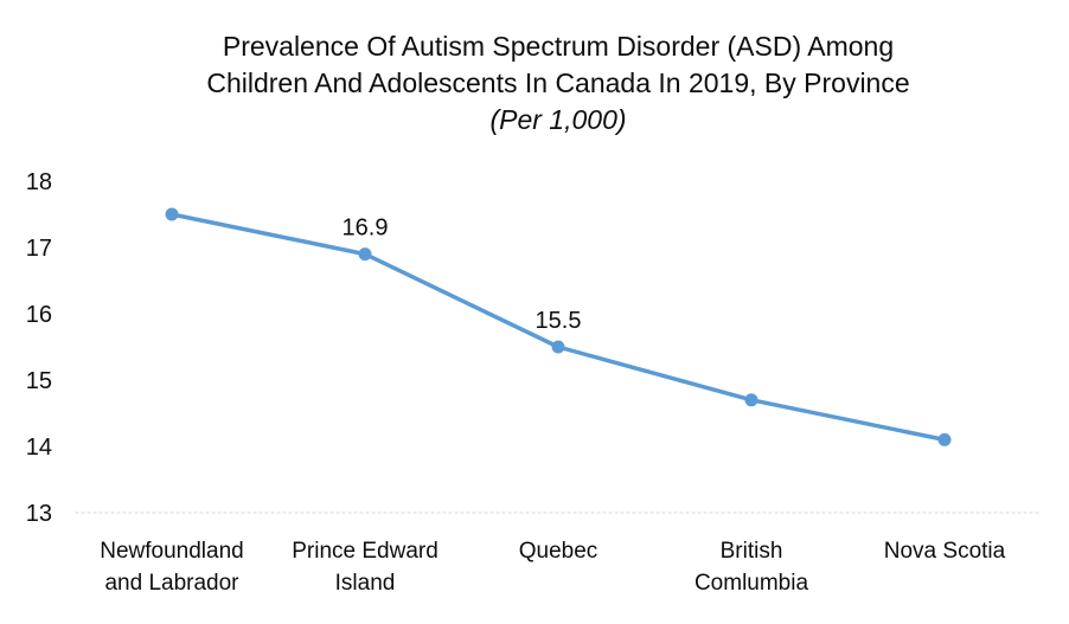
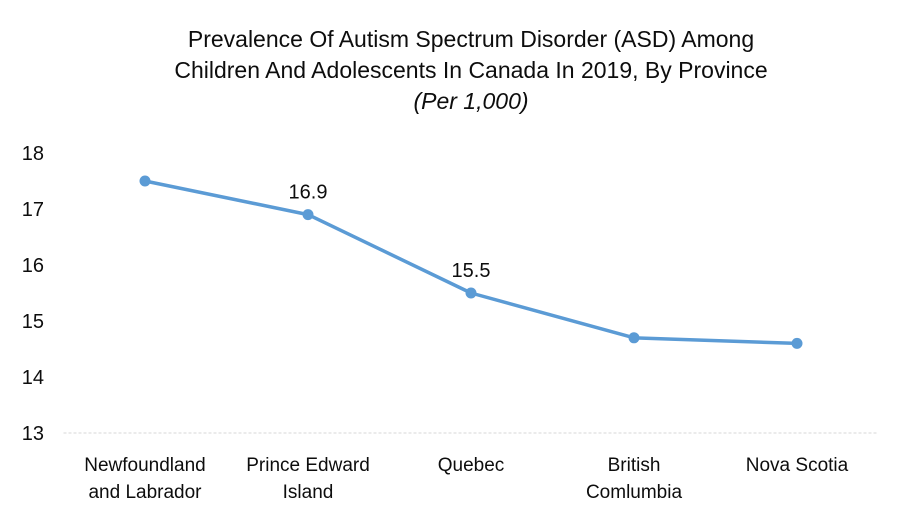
Nova Scotia: 14.1 -> 14.6
